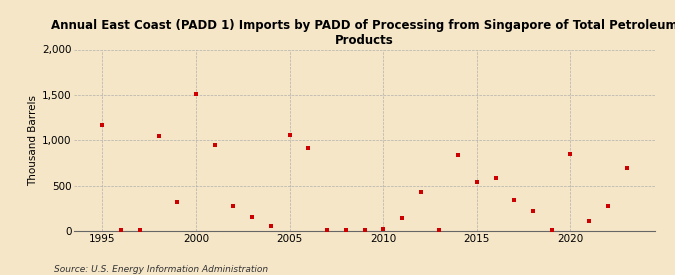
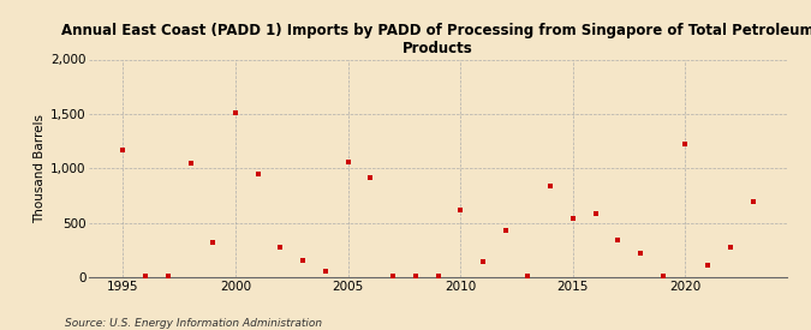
2010: 20 -> 620
2020: 840 -> 1,220
